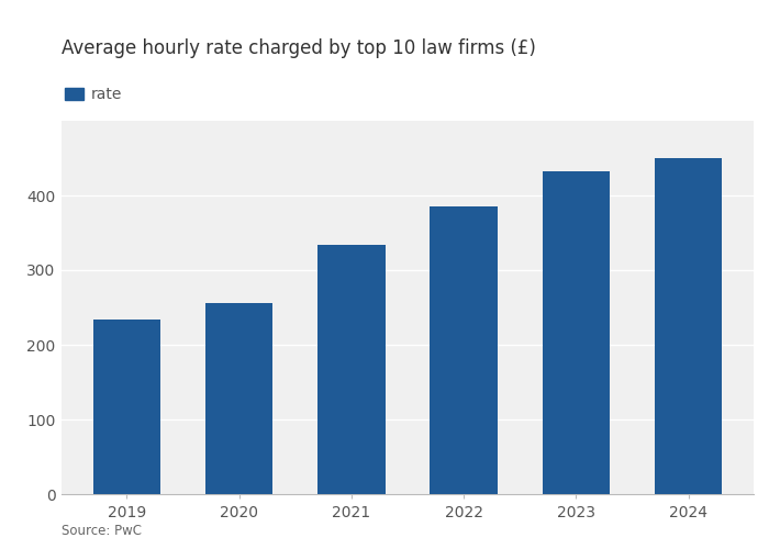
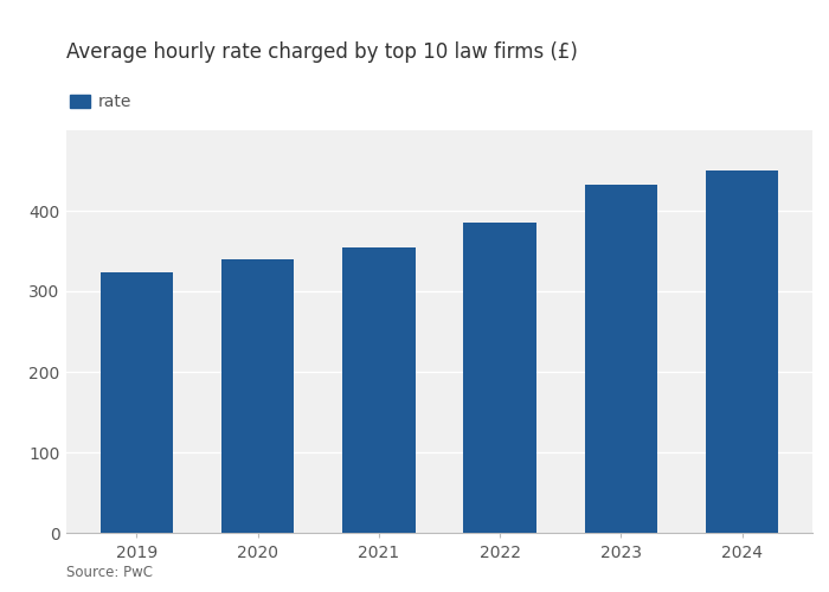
2019: 234 -> 323
2020: 256 -> 340
2021: 334 -> 355
